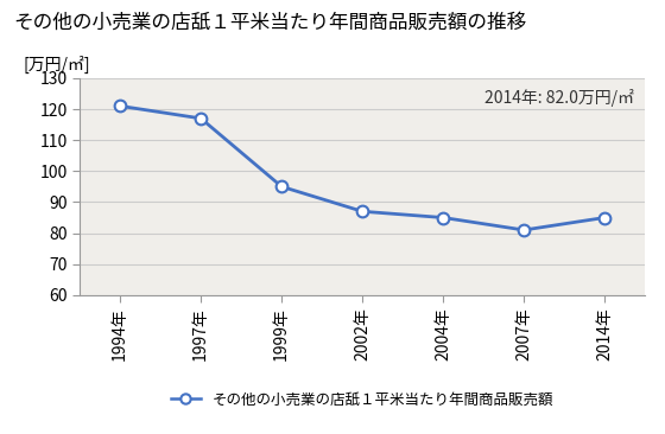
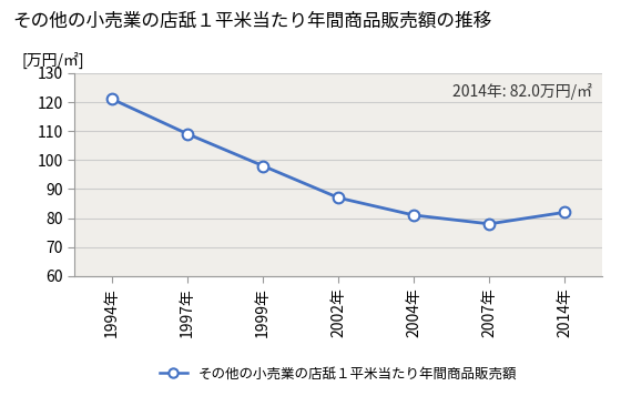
1997年: 117 -> 109
1999年: 95 -> 98
2004年: 85 -> 81
2007年: 81 -> 78
2014年: 85 -> 82
